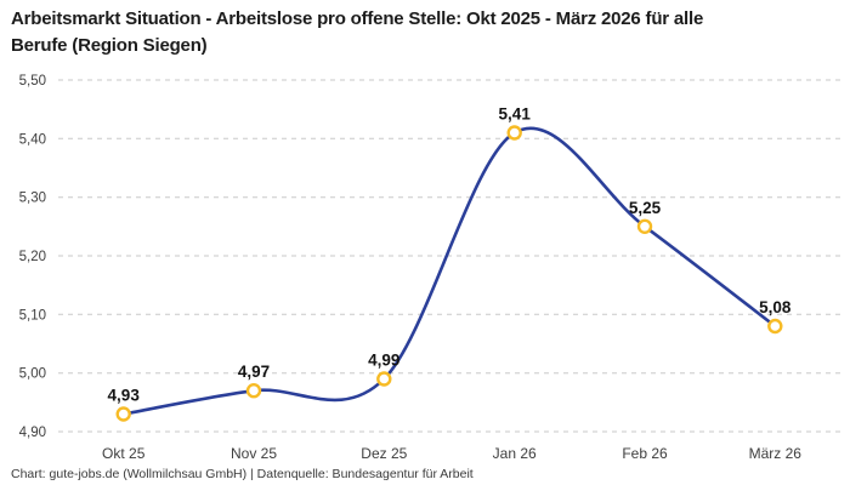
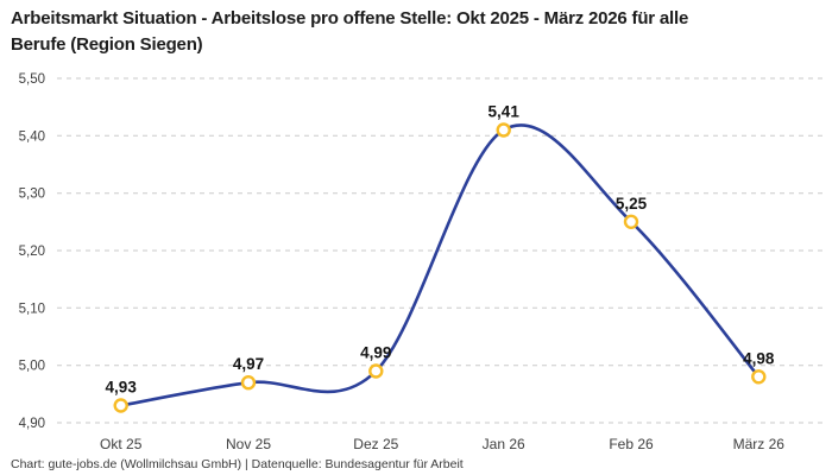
März 26: 5,08 -> 4,98
